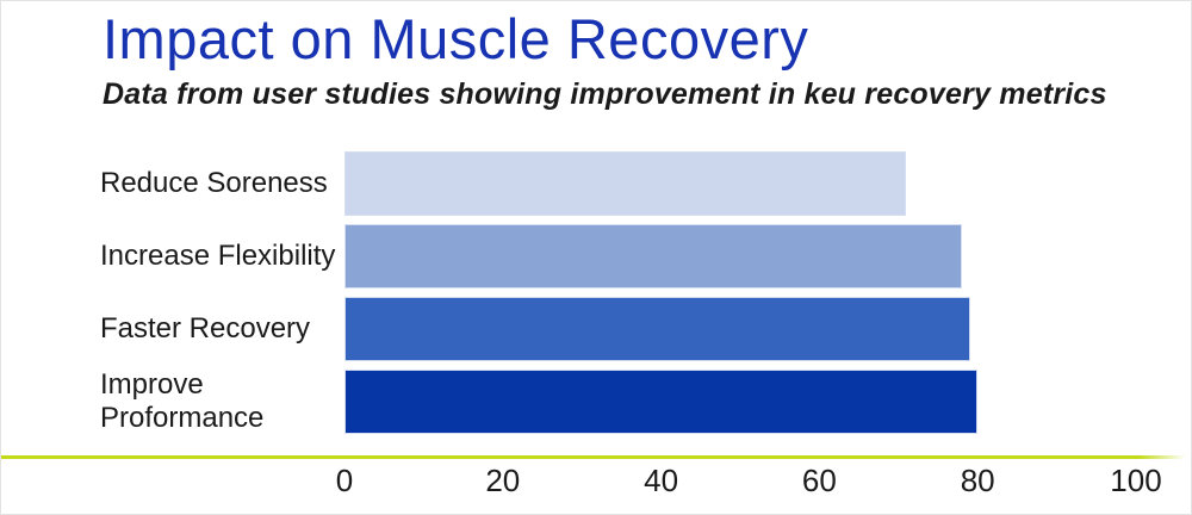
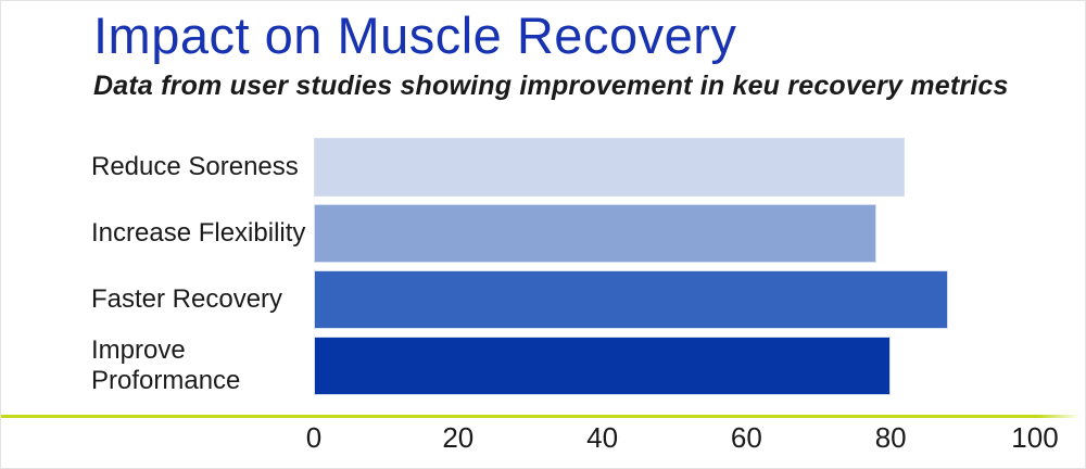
Reduce Soreness: 71 -> 82
Faster Recovery: 79 -> 88
